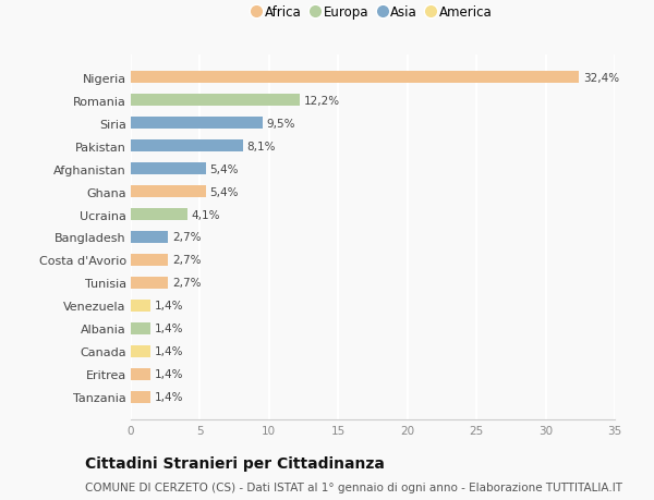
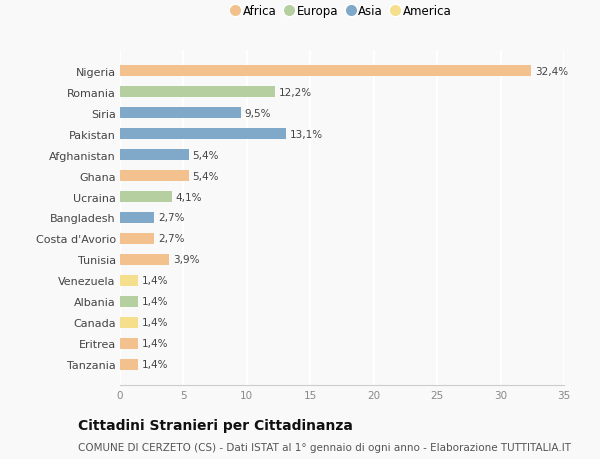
Pakistan: 8,1% -> 13,1%
Tunisia: 2,7% -> 3,9%
